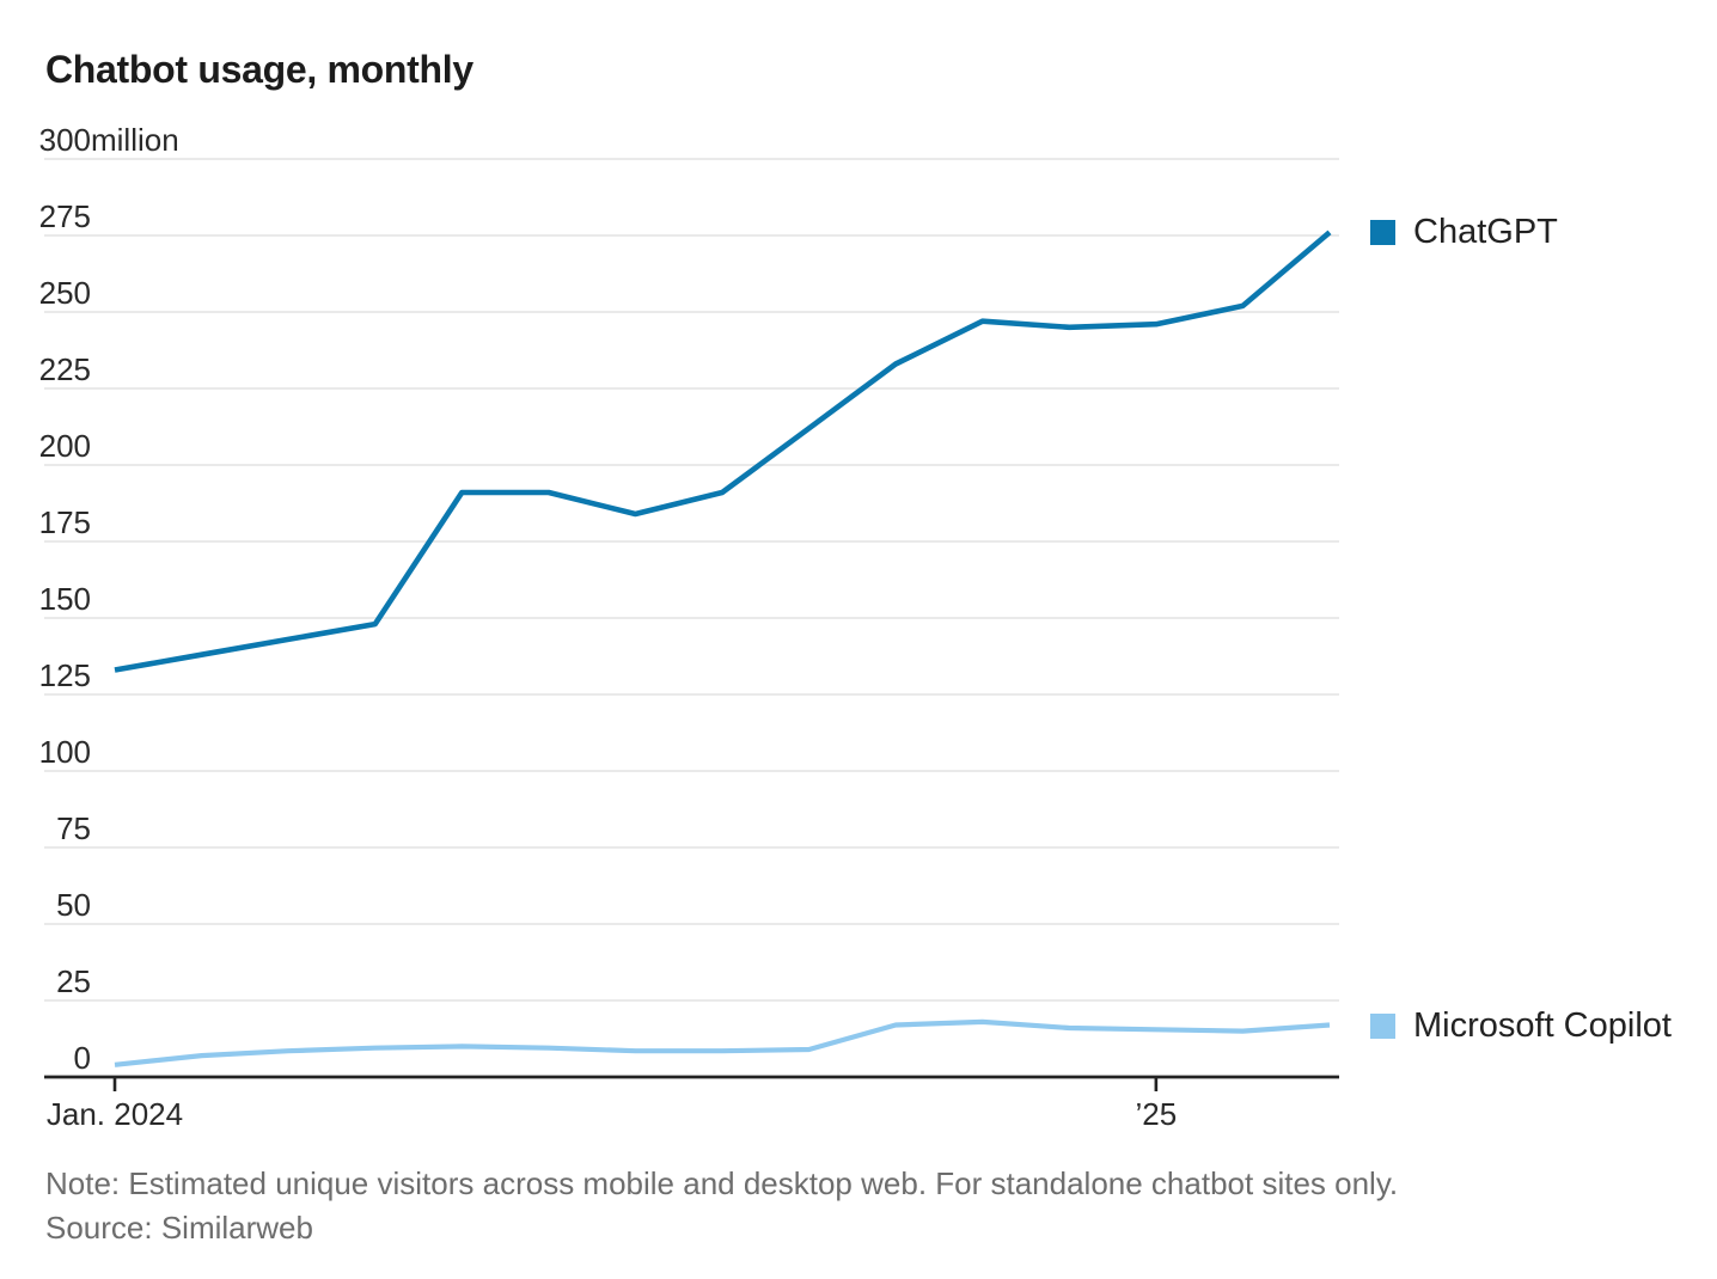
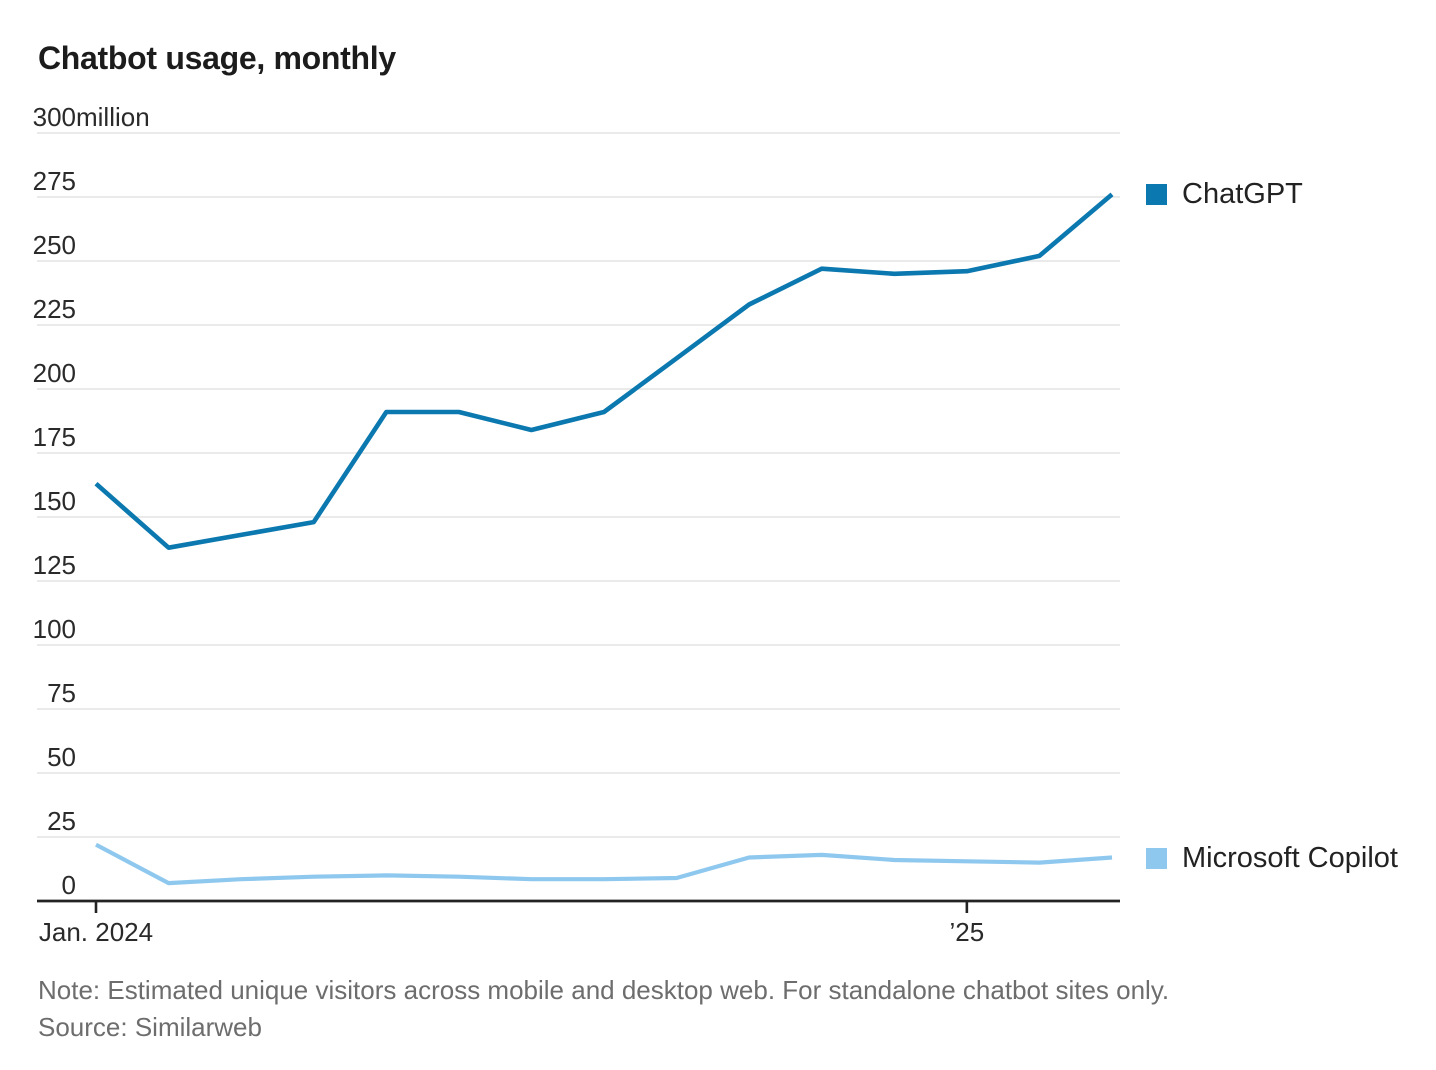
ChatGPT/Jan. 2024: 133 -> 163
Microsoft Copilot/Jan. 2024: 4 -> 22
